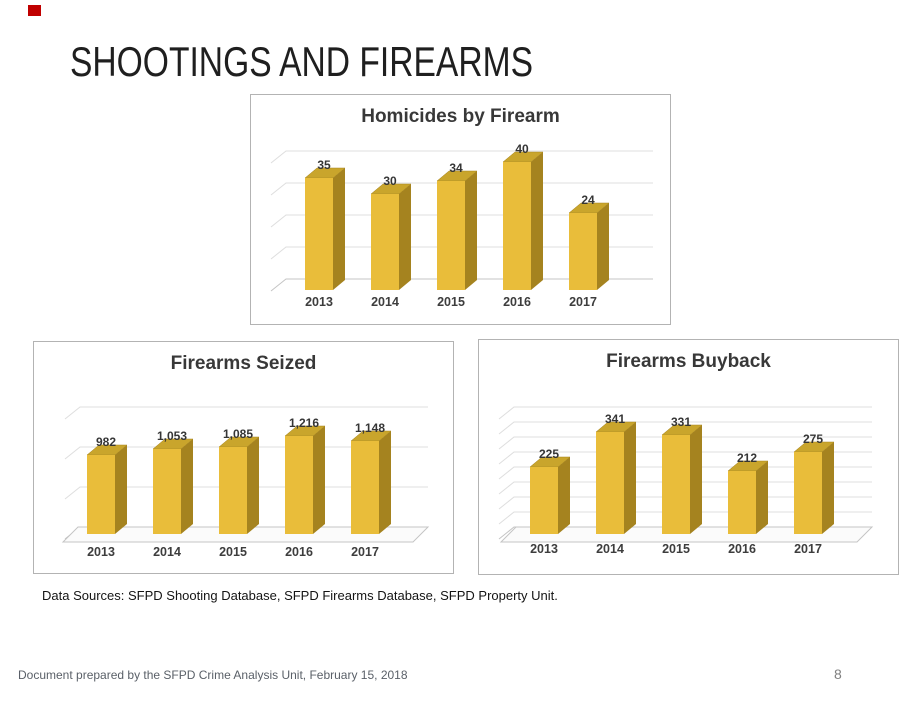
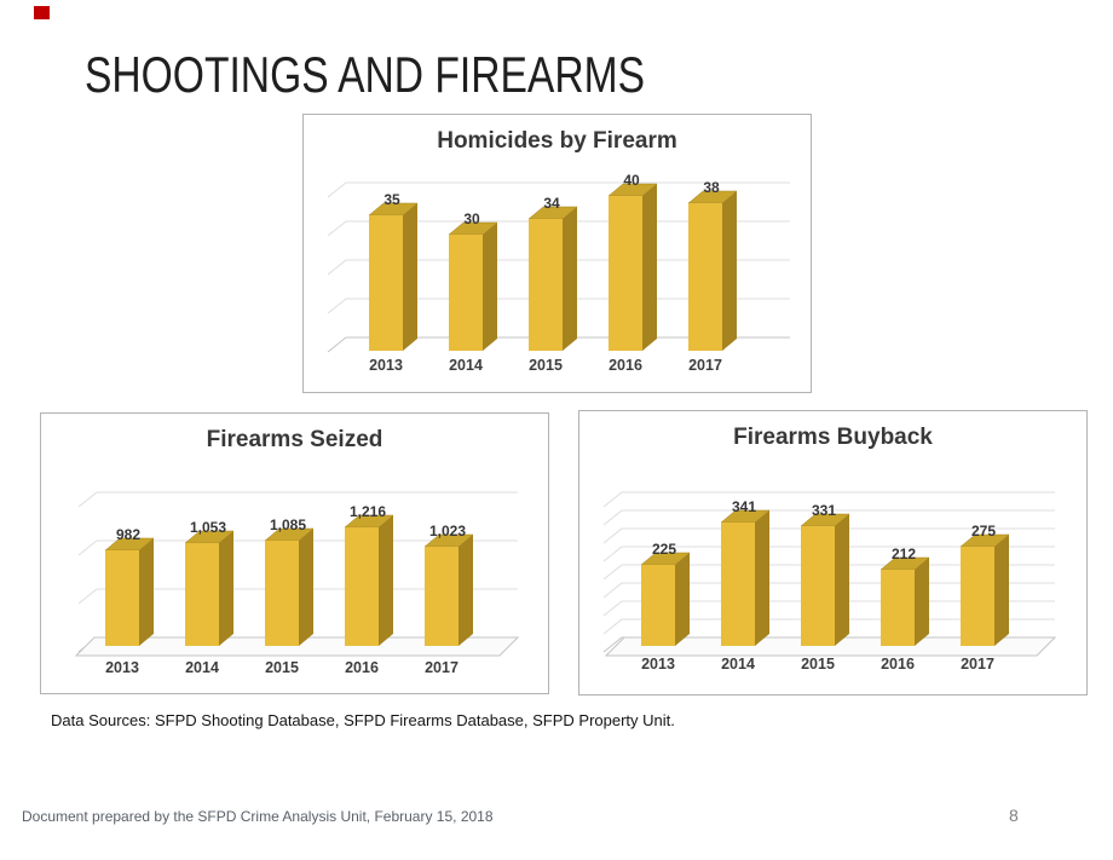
Homicides by Firearm/2017: 24 -> 38
Firearms Seized/2017: 1,148 -> 1,023
